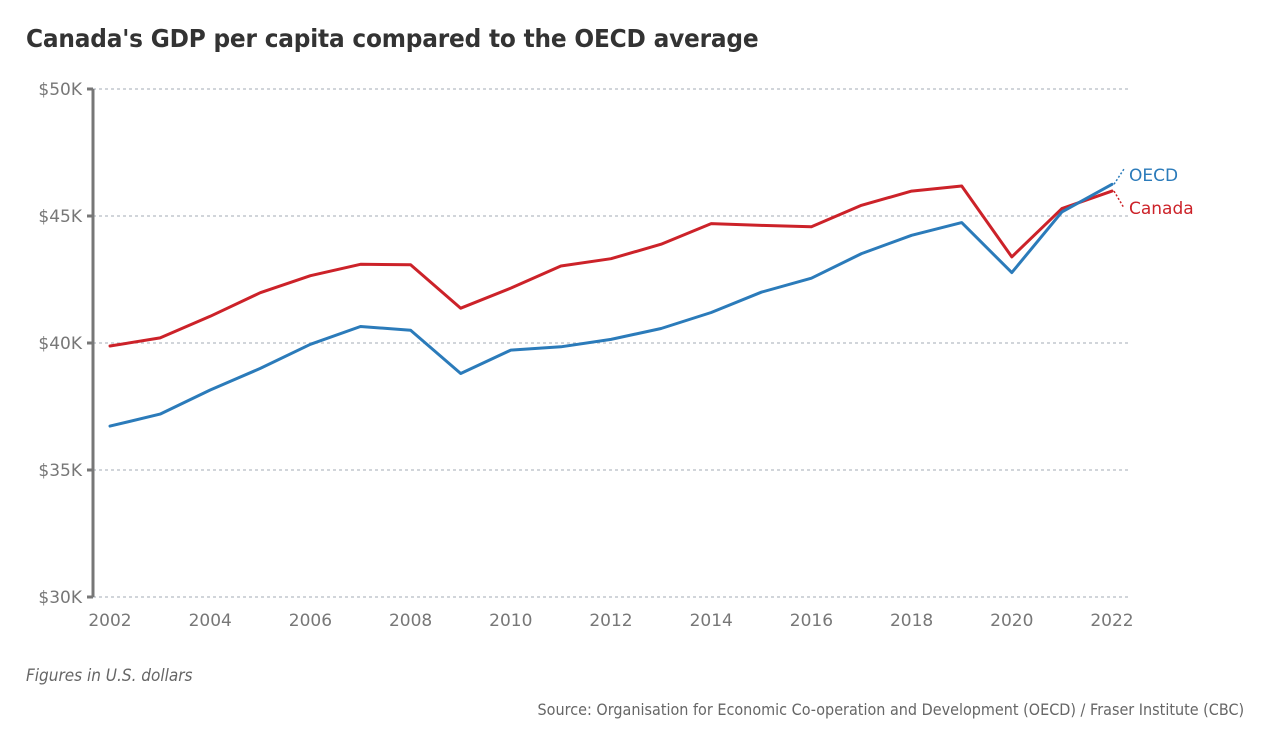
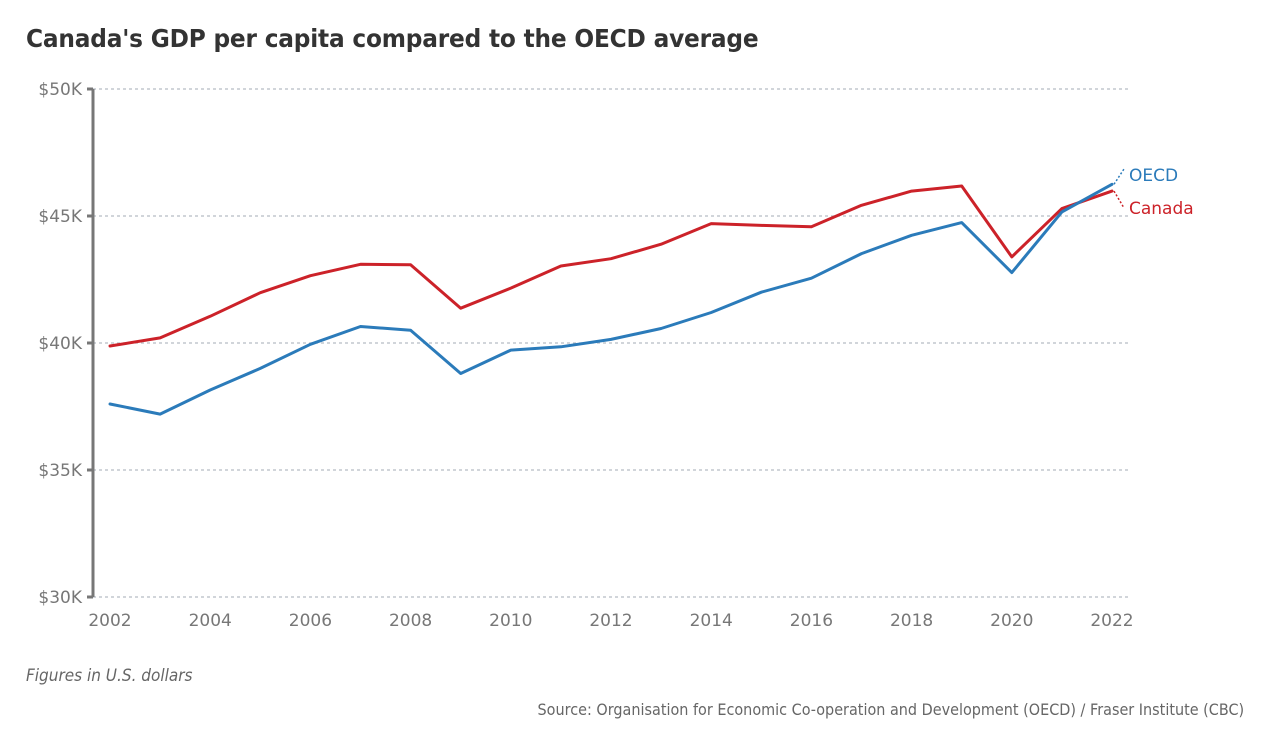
OECD/2002: $36.7K -> $37.6K
